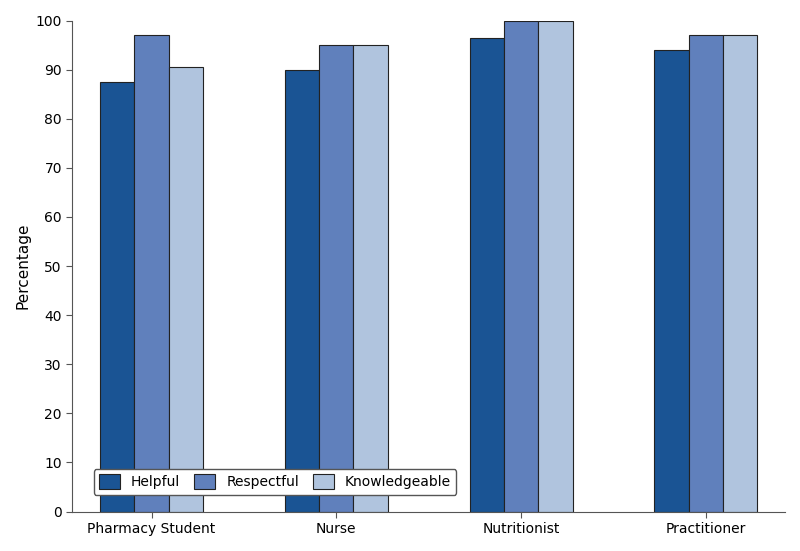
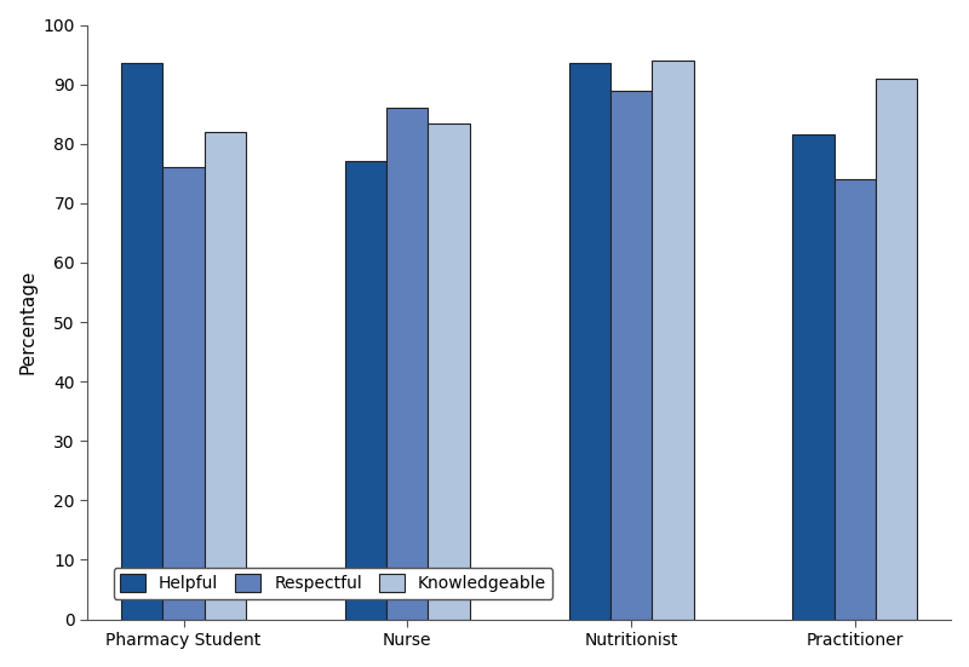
Helpful/Pharmacy Student: 87.5 -> 93.5
Respectful/Pharmacy Student: 97 -> 76
Knowledgeable/Pharmacy Student: 90.5 -> 82.0
Helpful/Nurse: 90.0 -> 77.0
Respectful/Nurse: 95 -> 86
Knowledgeable/Nurse: 95.0 -> 83.5
Helpful/Nutritionist: 96.5 -> 93.5
Respectful/Nutritionist: 100 -> 89
Knowledgeable/Nutritionist: 100.0 -> 94.0
Helpful/Practitioner: 94.0 -> 81.5
Respectful/Practitioner: 97 -> 74
Knowledgeable/Practitioner: 97.0 -> 91.0
